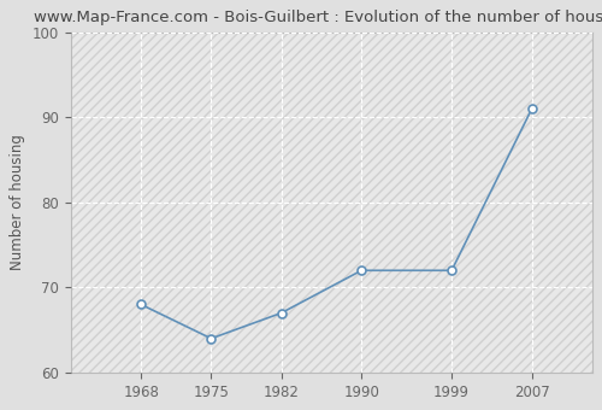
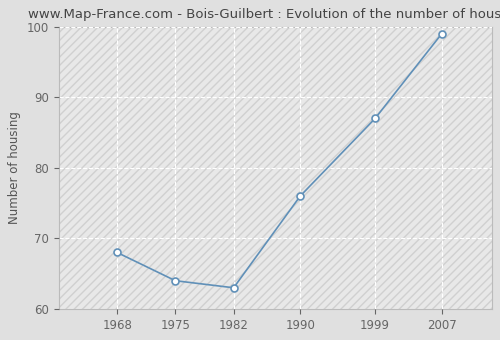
1982: 67 -> 63
1990: 72 -> 76
1999: 72 -> 87
2007: 91 -> 99
